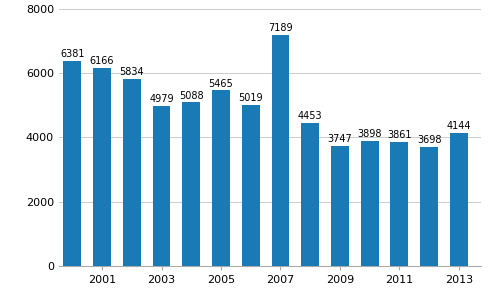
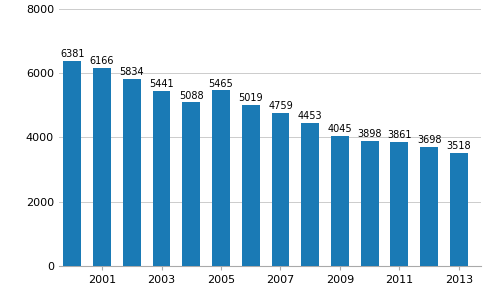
2003: 4979 -> 5441
2007: 7189 -> 4759
2009: 3747 -> 4045
2013: 4144 -> 3518
